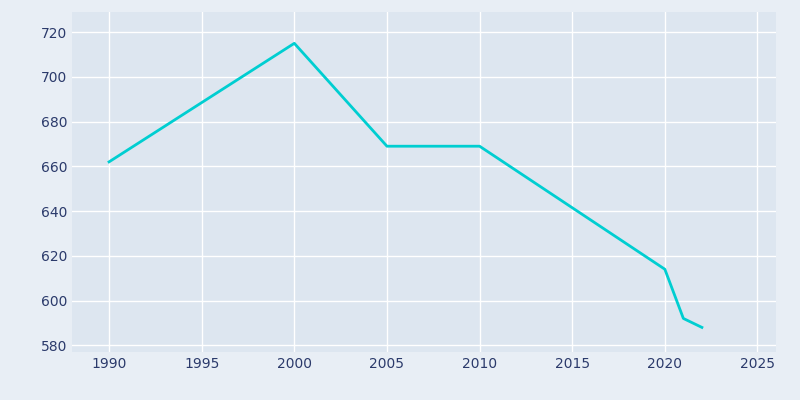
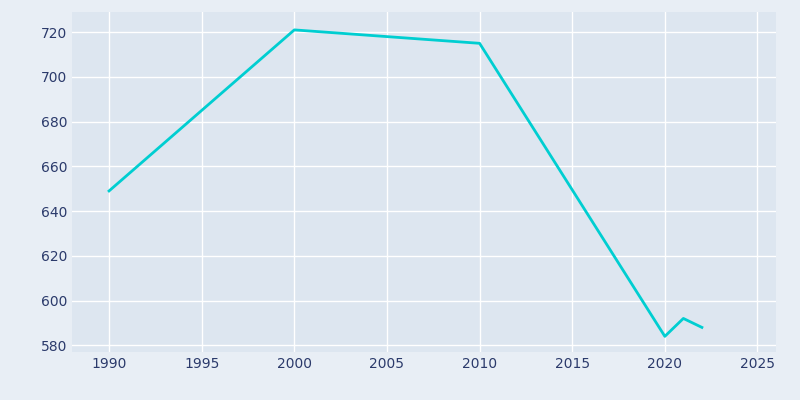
1990: 662 -> 649
2000: 715 -> 721
2005: 669 -> 718
2010: 669 -> 715
2020: 614 -> 584
